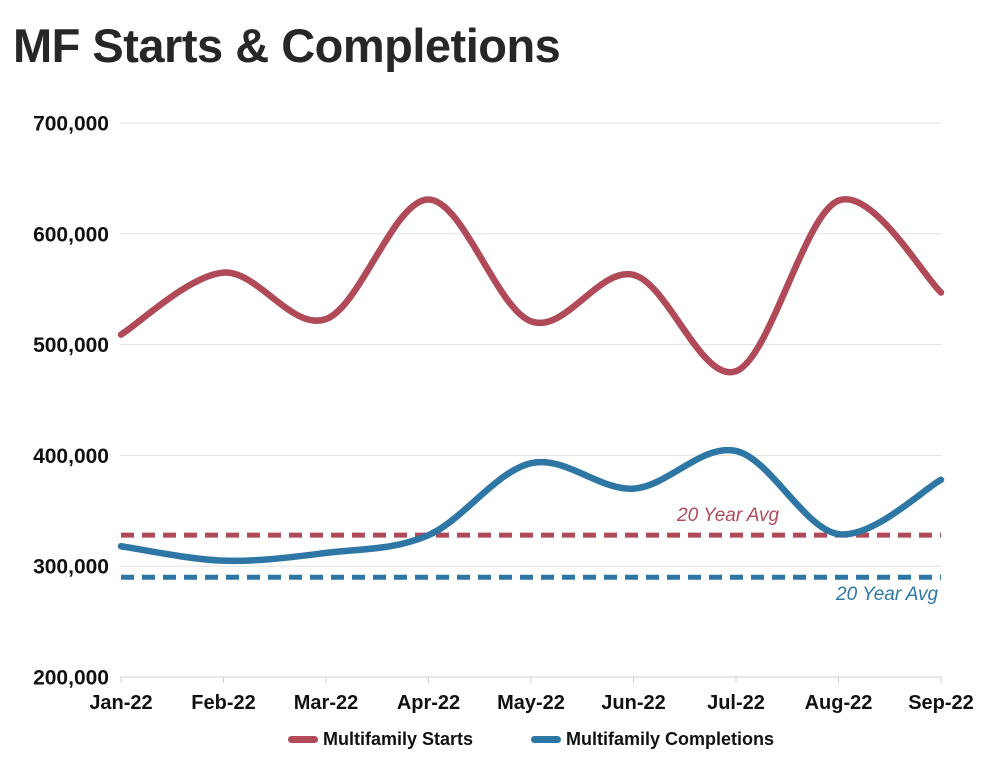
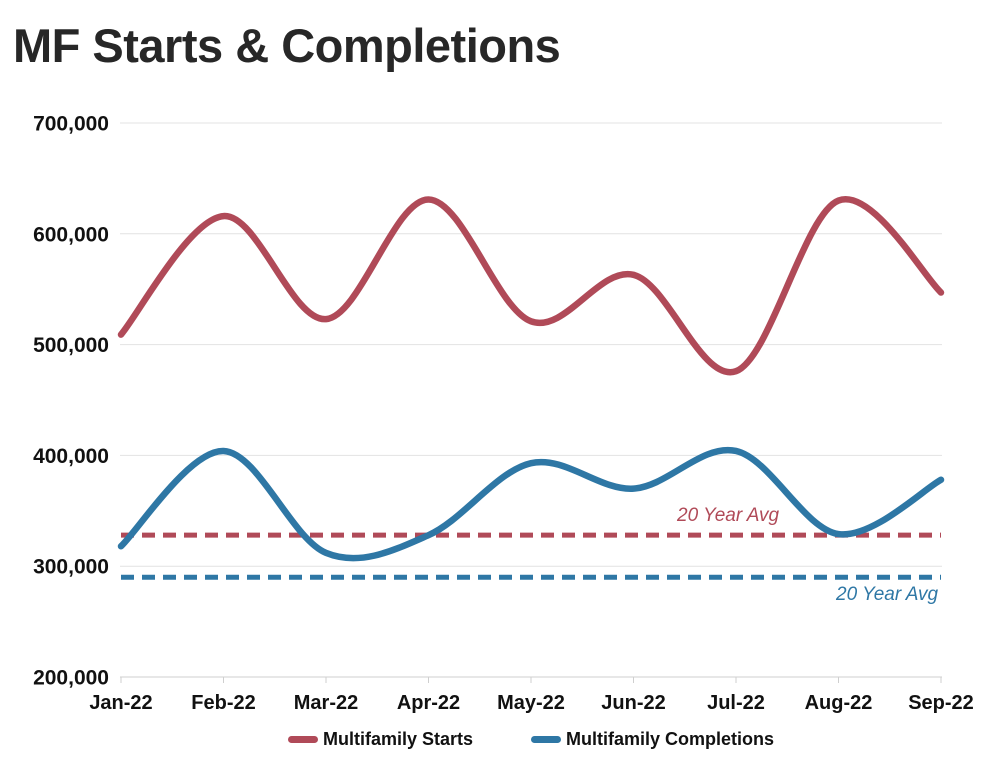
Multifamily Starts/Feb-22: 565000 -> 616000
Multifamily Completions/Feb-22: 305000 -> 404000
